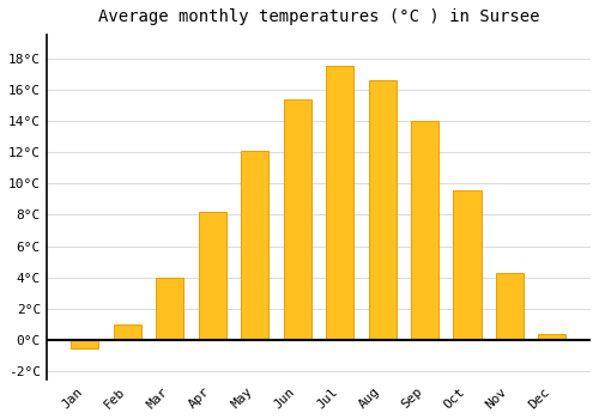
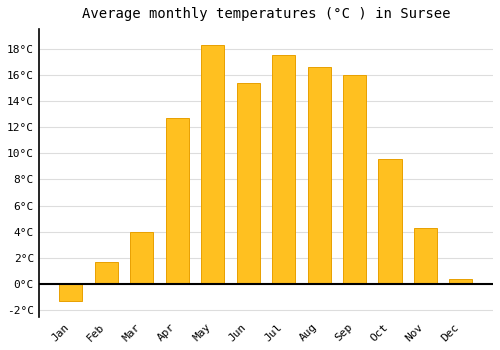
Jan: -0.5°C -> -1.3°C
Feb: 1.0°C -> 1.7°C
Apr: 8.2°C -> 12.7°C
May: 12.1°C -> 18.3°C
Sep: 14.0°C -> 16.0°C
